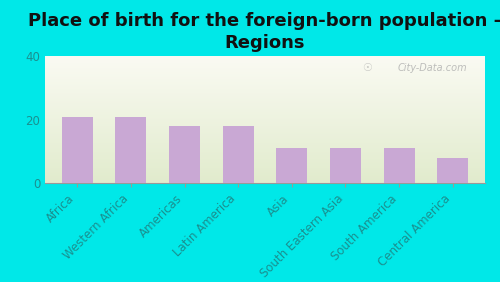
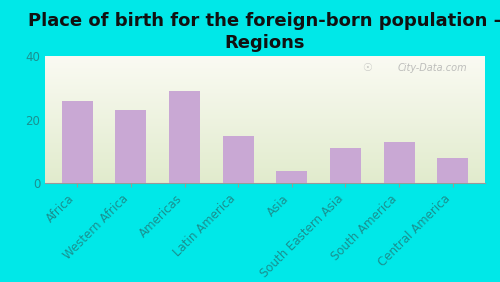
Africa: 21 -> 26
Western Africa: 21 -> 23
Americas: 18 -> 29
Latin America: 18 -> 15
Asia: 11 -> 4
South America: 11 -> 13
